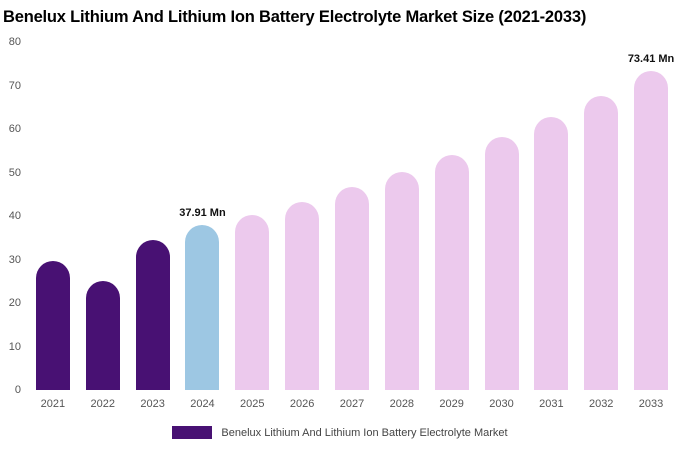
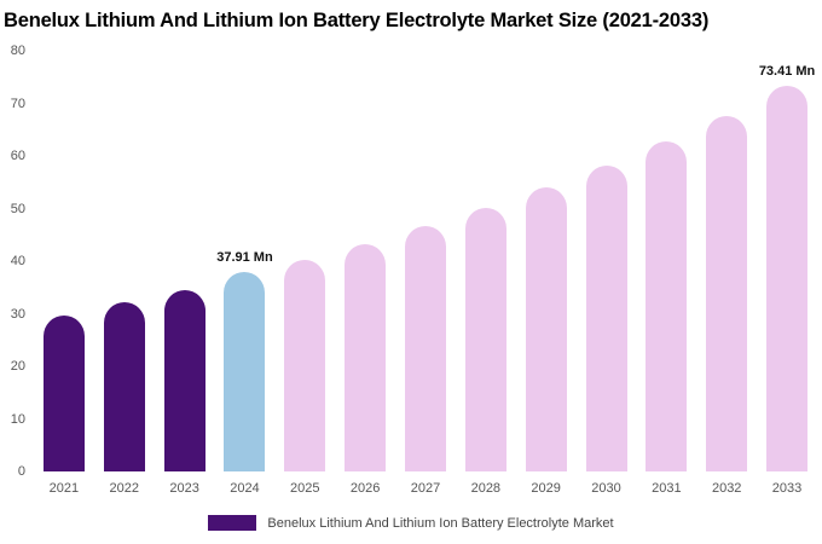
2022: 25 -> 32
